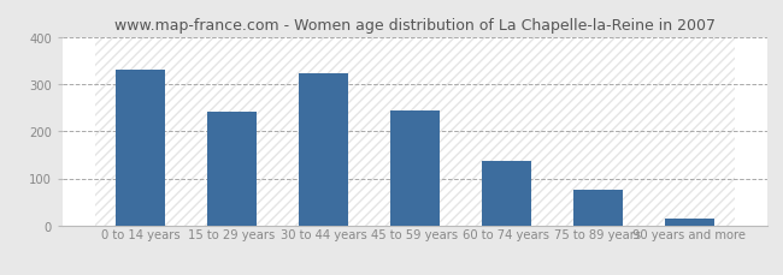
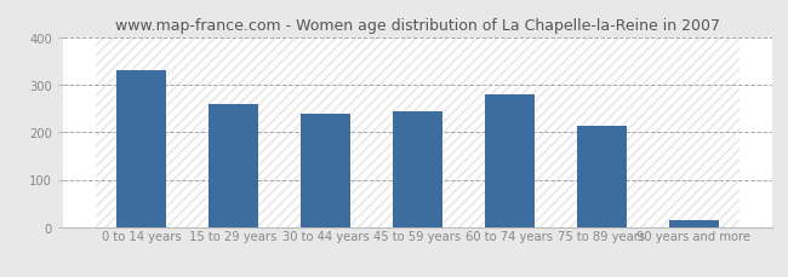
15 to 29 years: 242 -> 260
30 to 44 years: 325 -> 240
60 to 74 years: 137 -> 280
75 to 89 years: 76 -> 215
